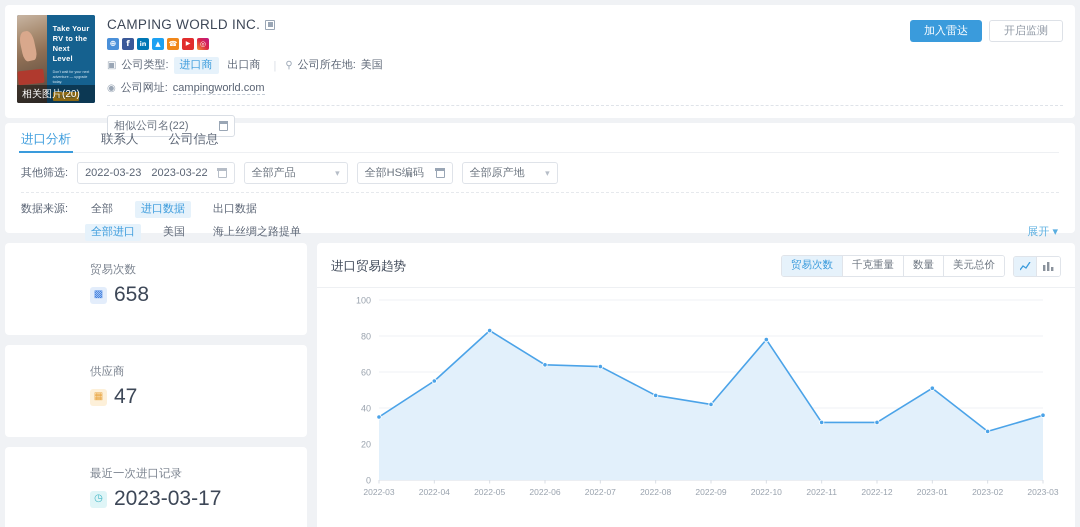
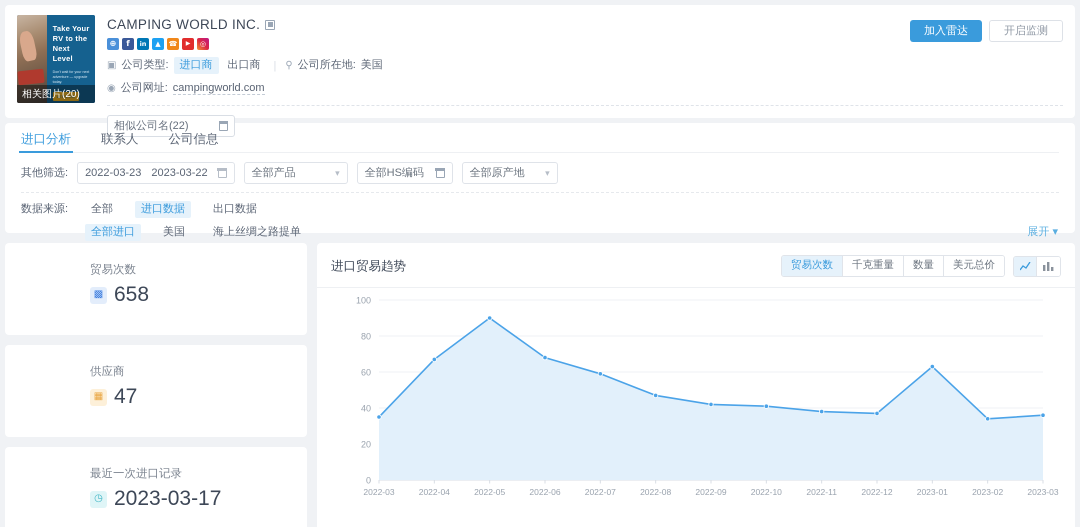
2022-04: 55 -> 67
2022-05: 83 -> 90
2022-06: 64 -> 68
2022-07: 63 -> 59
2022-10: 78 -> 41
2022-11: 32 -> 38
2022-12: 32 -> 37
2023-01: 51 -> 63
2023-02: 27 -> 34
